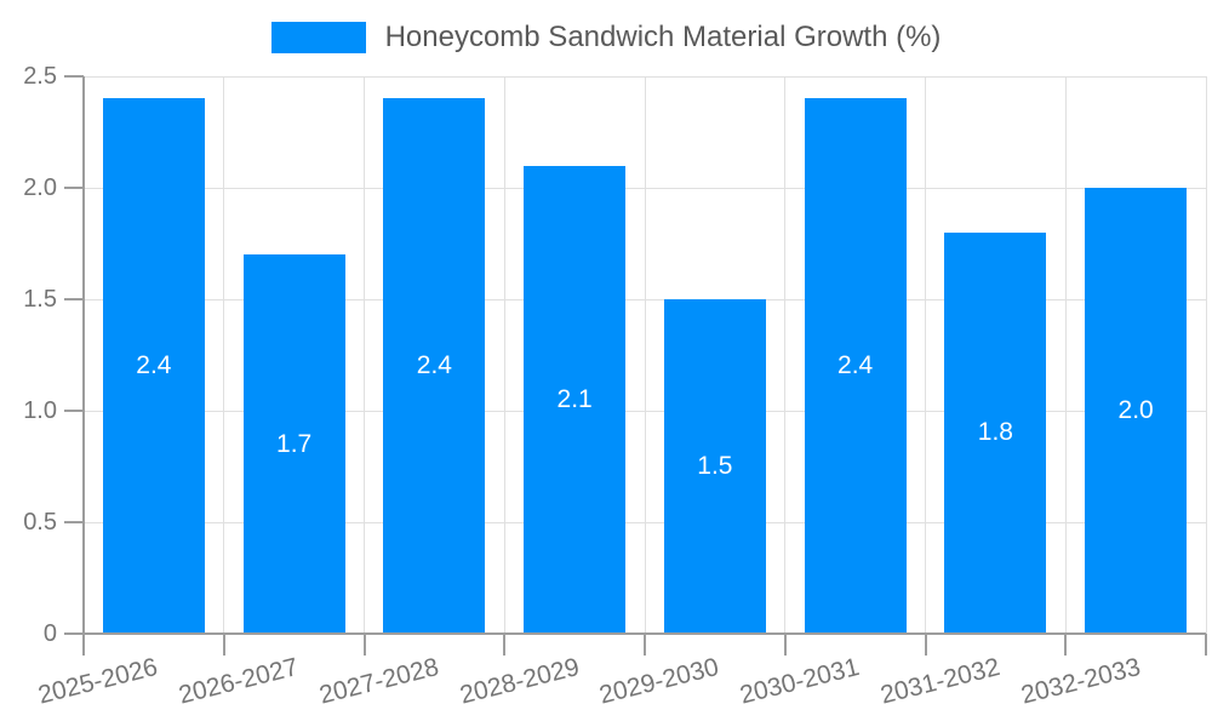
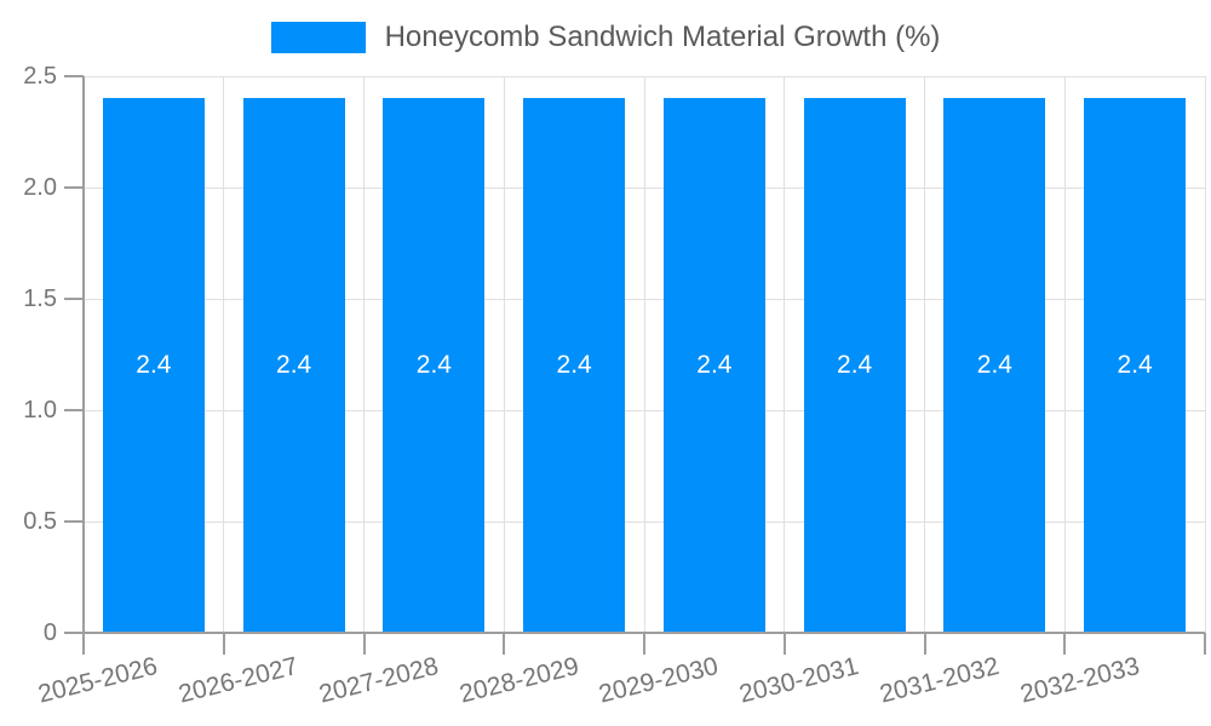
2026-2027: 1.7 -> 2.4
2028-2029: 2.1 -> 2.4
2029-2030: 1.5 -> 2.4
2031-2032: 1.8 -> 2.4
2032-2033: 2.0 -> 2.4
